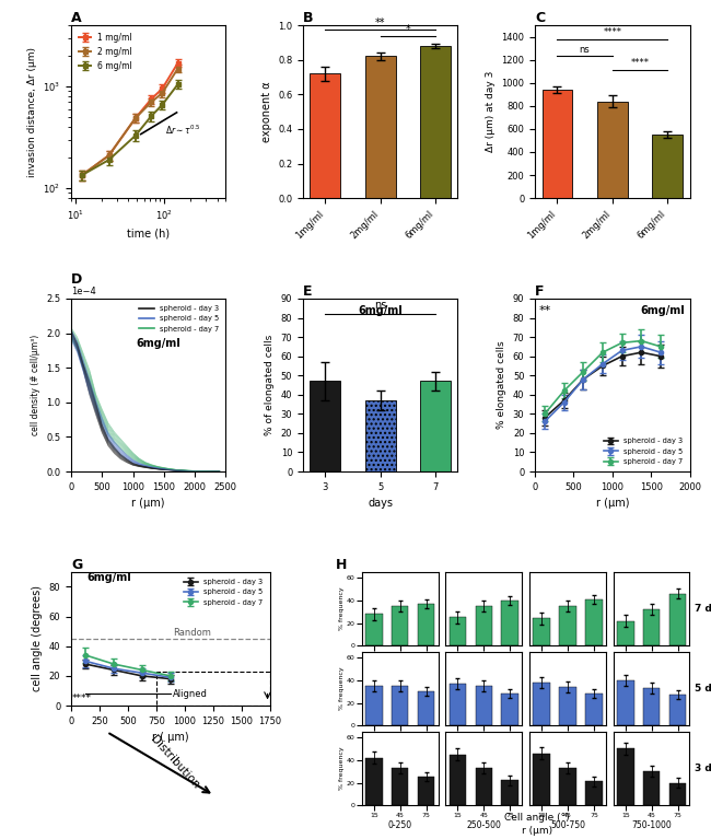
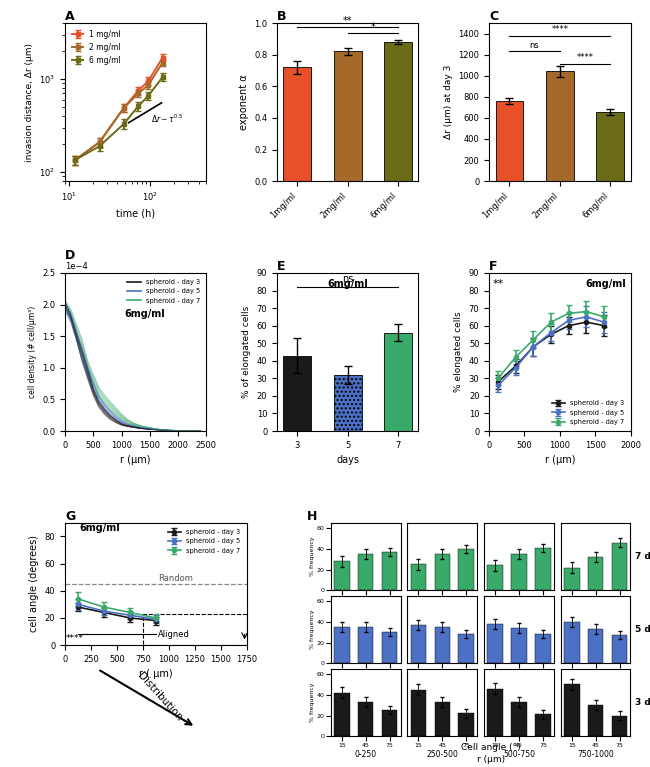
C/1mg/ml: 940 -> 760
C/2mg/ml: 840 -> 1040
C/6mg/ml: 550 -> 660
E/3: 47 -> 43
E/5: 37 -> 32
E/7: 47 -> 56
